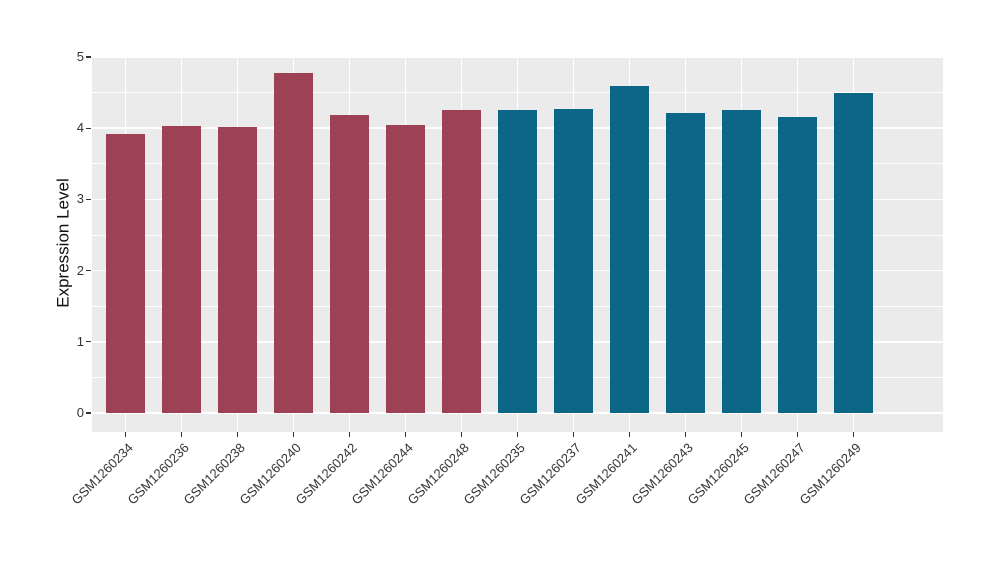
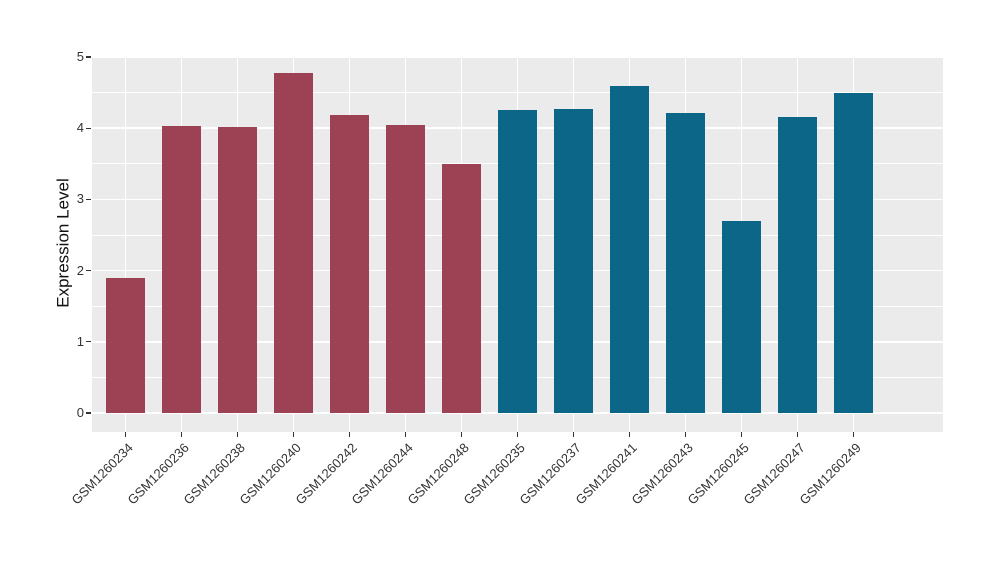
GSM1260234: 3.9 -> 1.9
GSM1260248: 4.3 -> 3.5
GSM1260245: 4.2 -> 2.7
